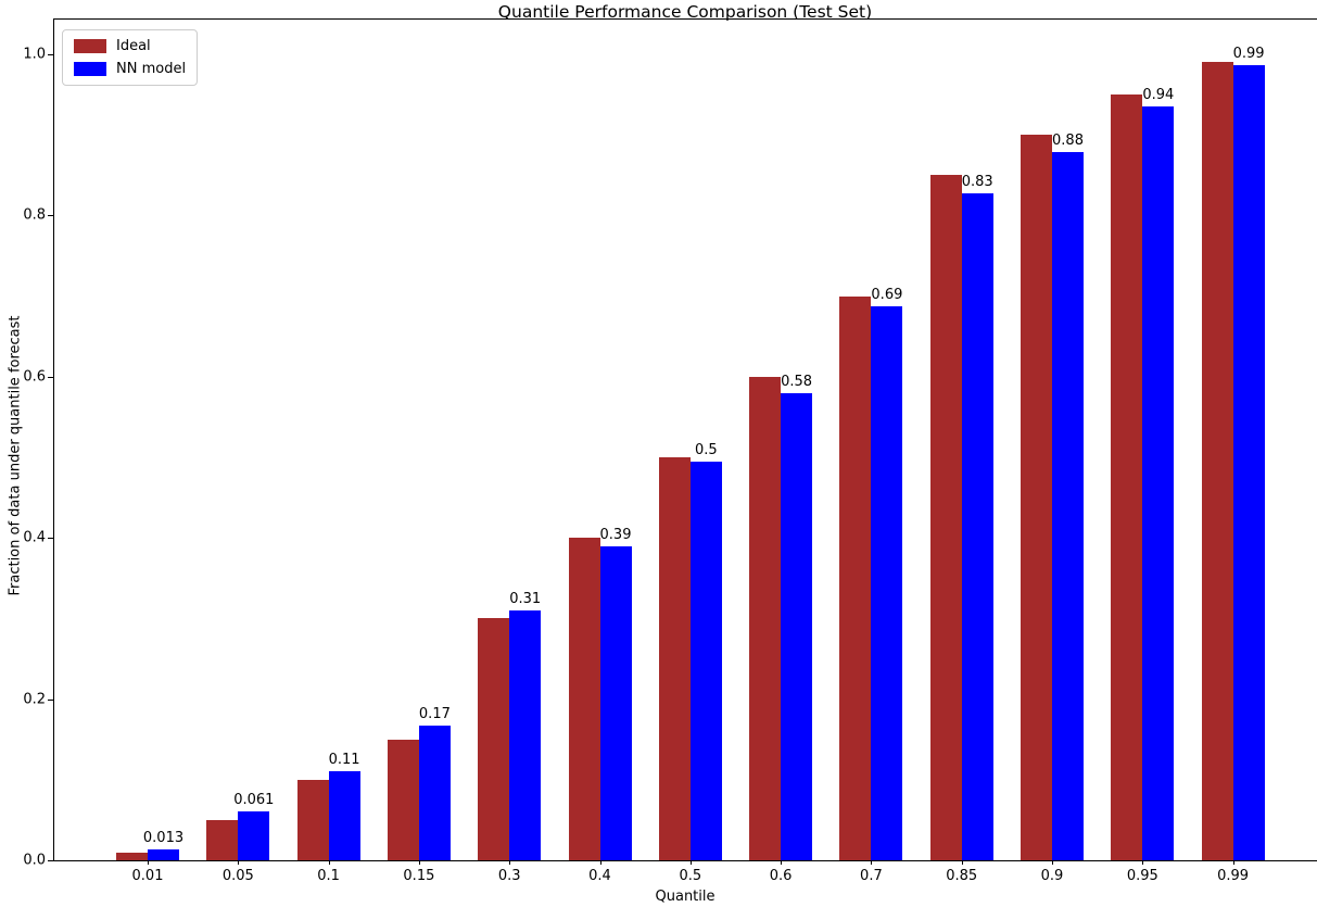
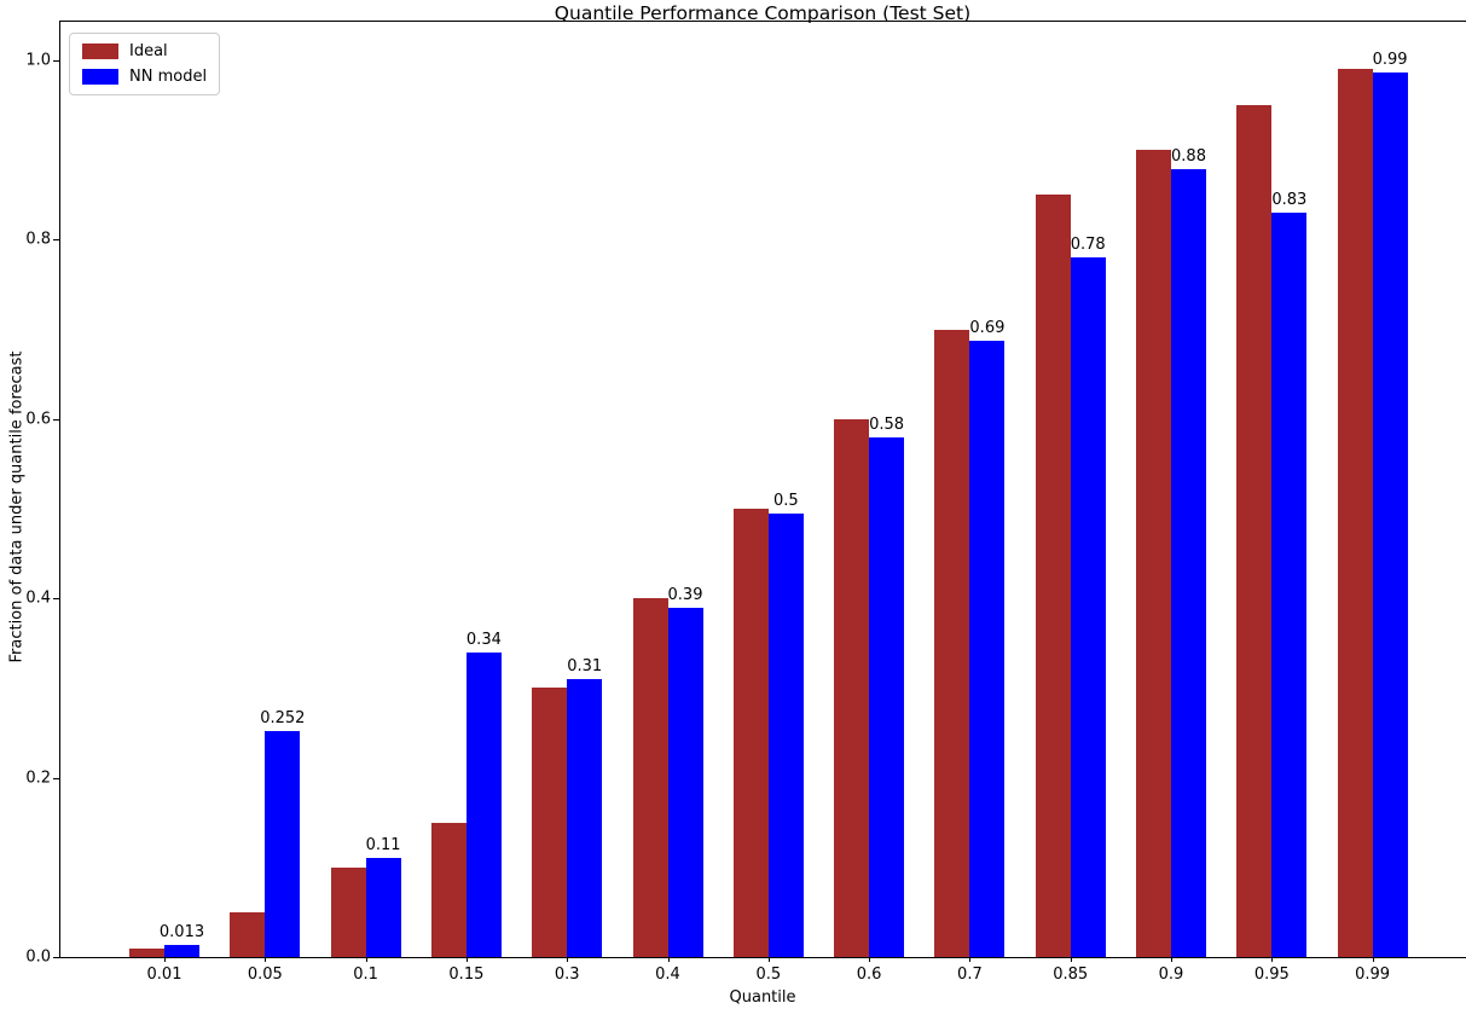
NN model/0.05: 0.061 -> 0.252
NN model/0.15: 0.17 -> 0.34
NN model/0.85: 0.83 -> 0.78
NN model/0.95: 0.94 -> 0.83
